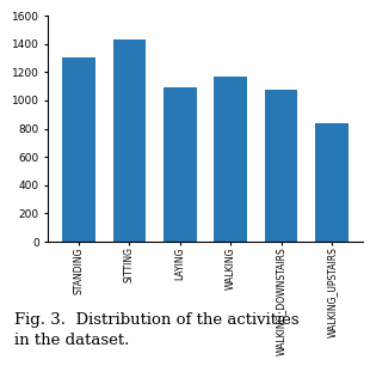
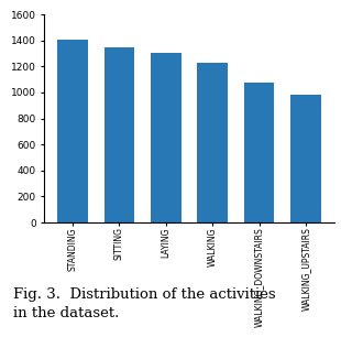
STANDING: 1300 -> 1410
SITTING: 1430 -> 1350
LAYING: 1090 -> 1310
WALKING: 1170 -> 1230
WALKING_UPSTAIRS: 840 -> 990
